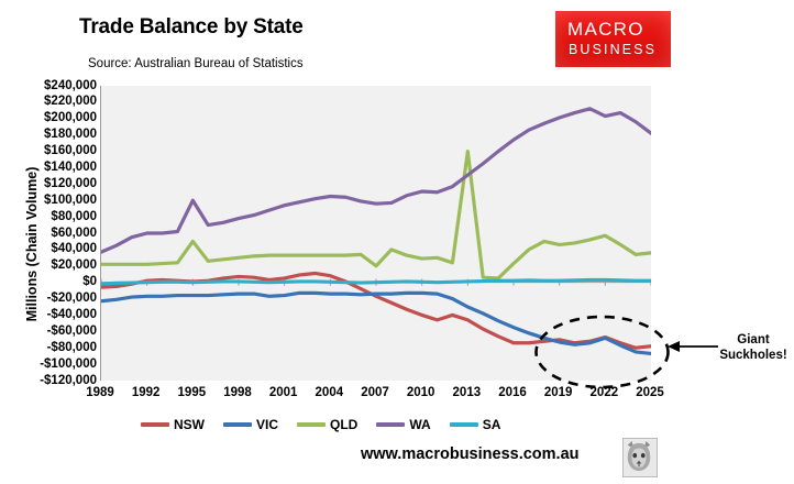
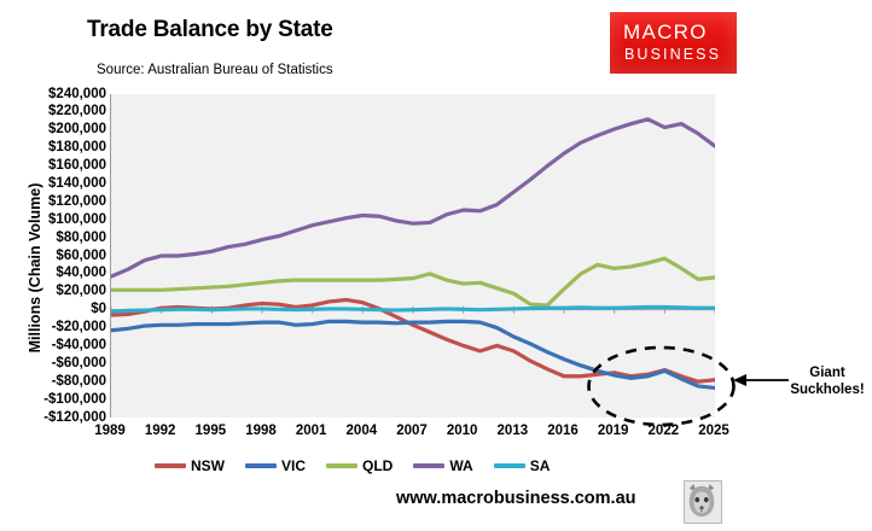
QLD/1995: $50000 -> $20000
WA/1995: $100000 -> $60000
QLD/2007: $20000 -> $40000
QLD/2013: $160000 -> $20000
